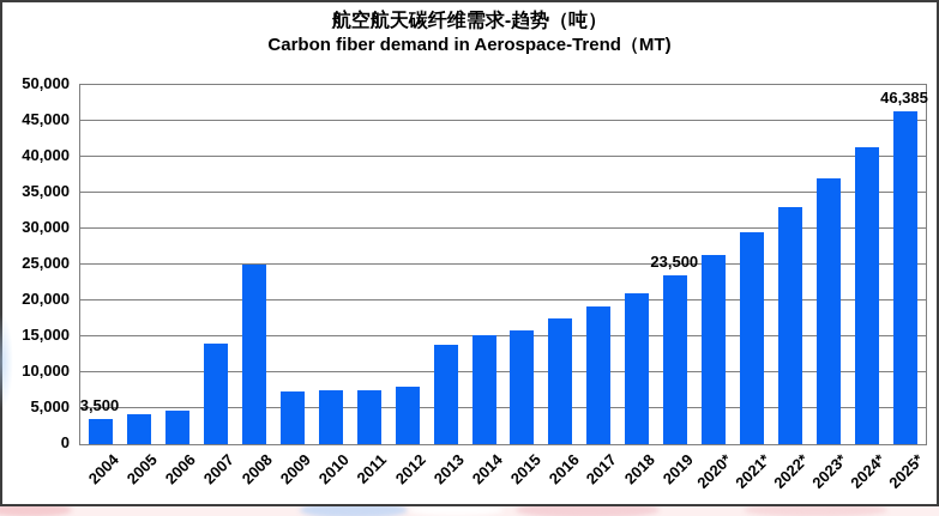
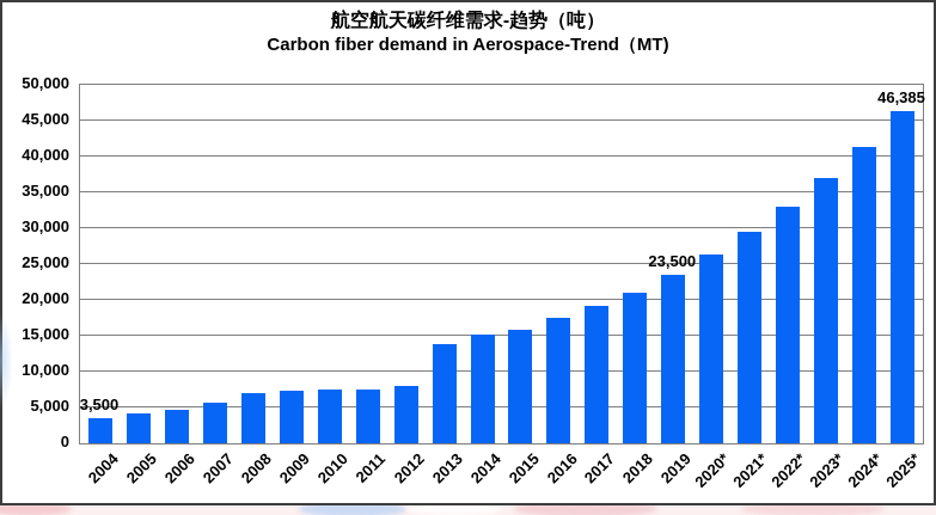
2007: 14000 -> 6000
2008: 25000 -> 7000
